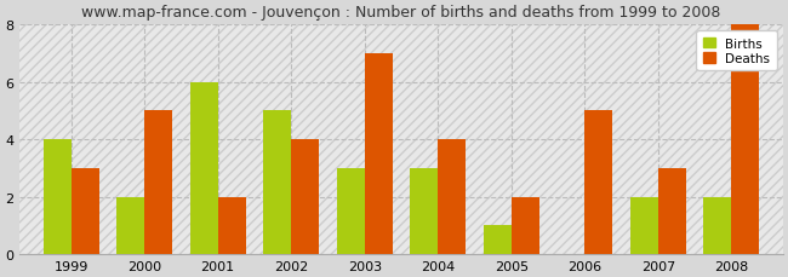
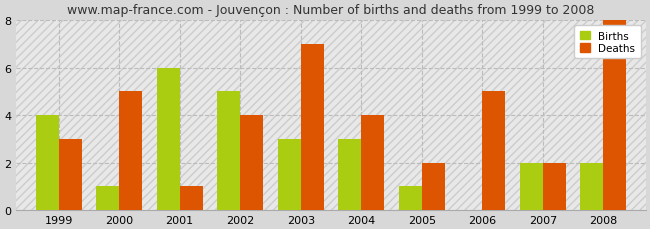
Births/2000: 2 -> 1
Deaths/2001: 2 -> 1
Deaths/2007: 3 -> 2
